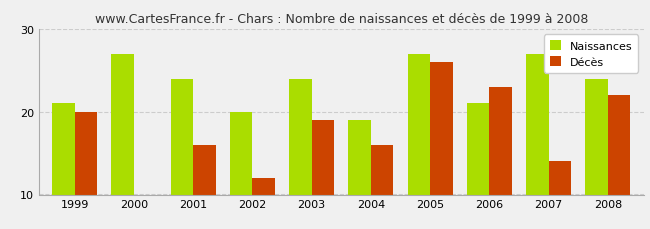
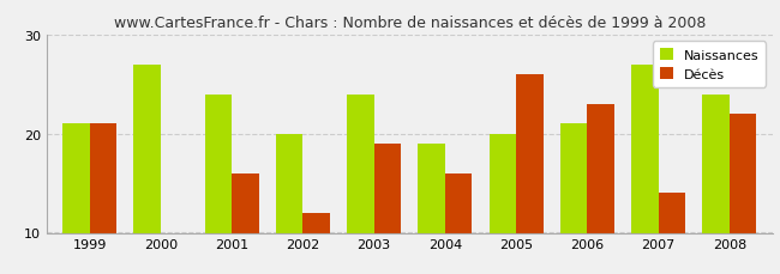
Décès/1999: 20 -> 21
Naissances/2005: 27 -> 20
